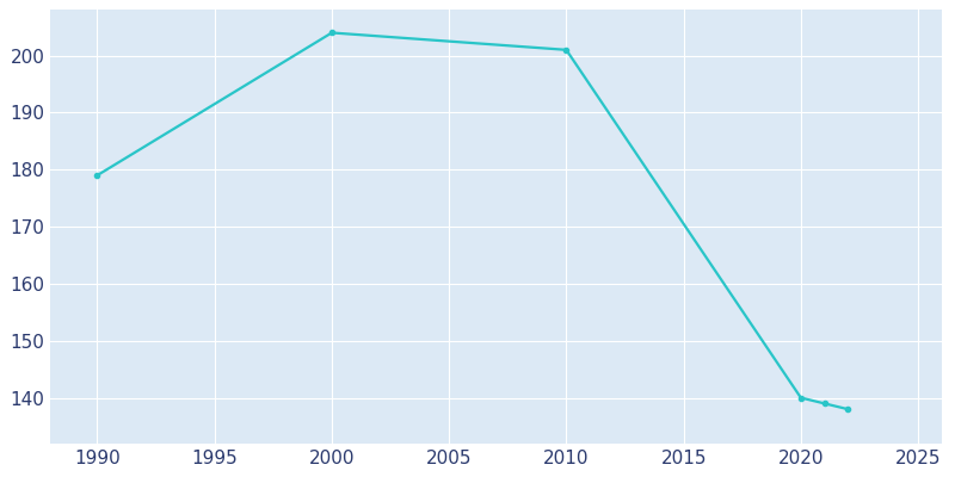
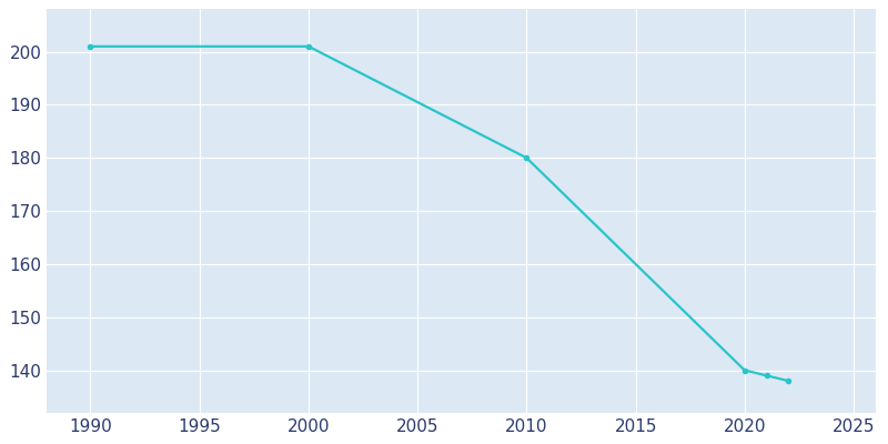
1990: 179 -> 201
2000: 204 -> 201
2010: 201 -> 180
